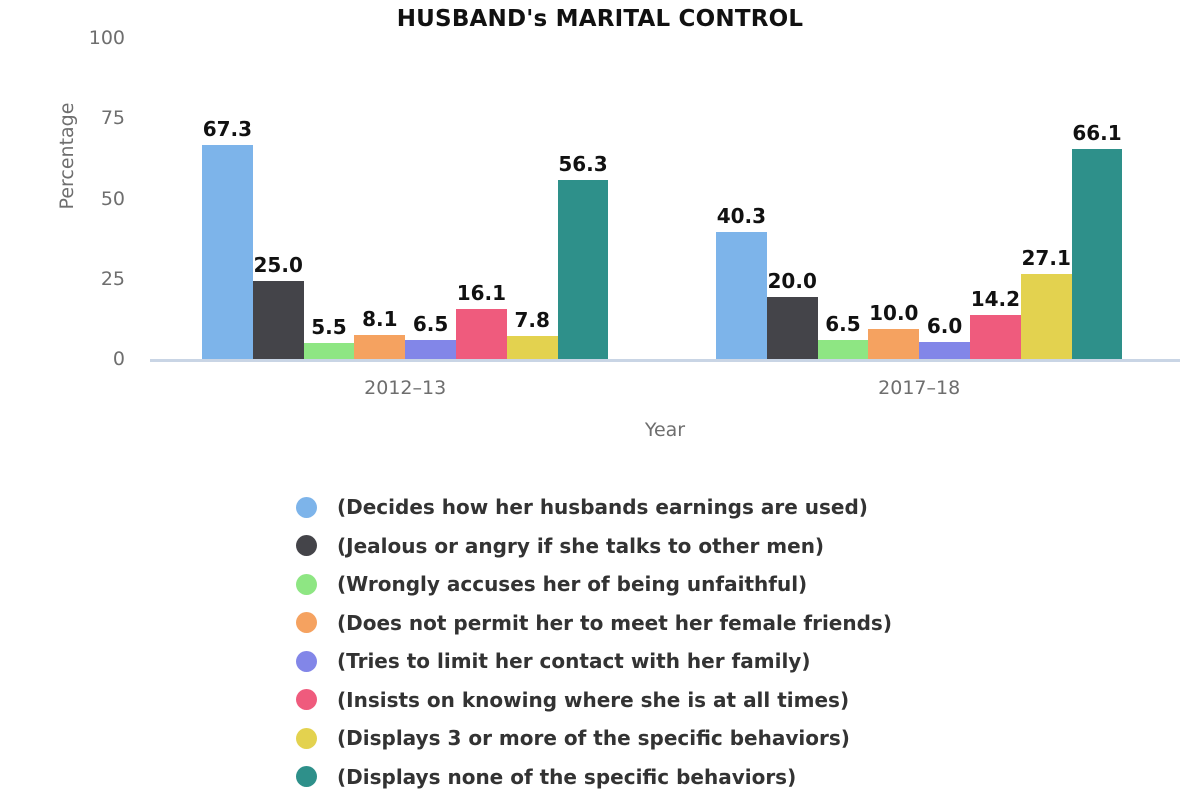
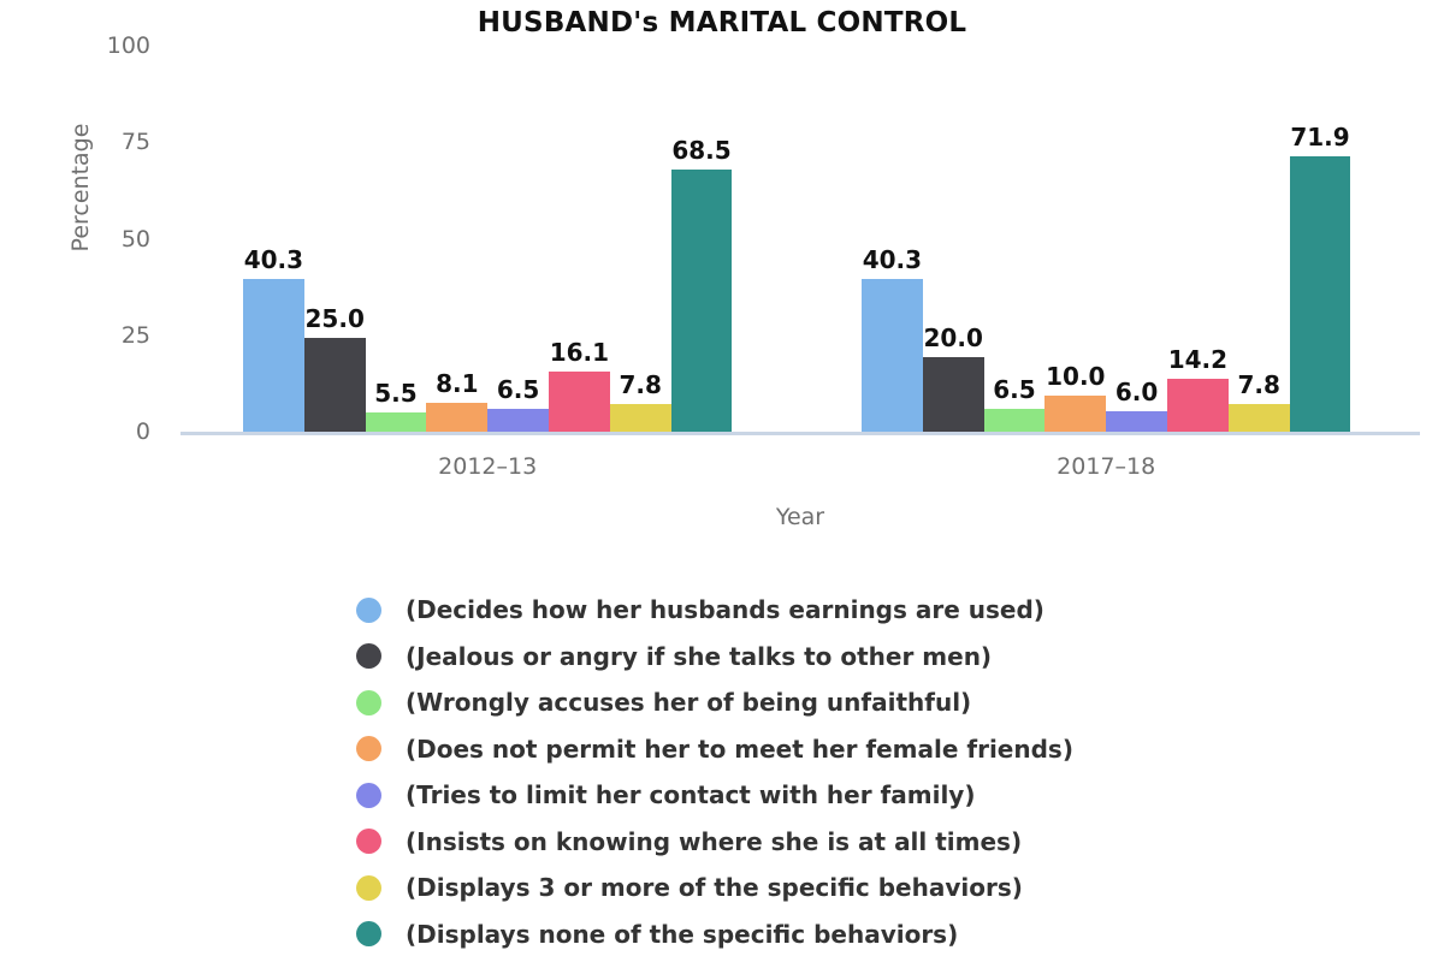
(Decides how her husbands earnings are used)/2012–13: 67.3 -> 40.3
(Displays none of the specific behaviors)/2012–13: 56.3 -> 68.5
(Displays 3 or more of the specific behaviors)/2017–18: 27.1 -> 7.8
(Displays none of the specific behaviors)/2017–18: 66.1 -> 71.9
